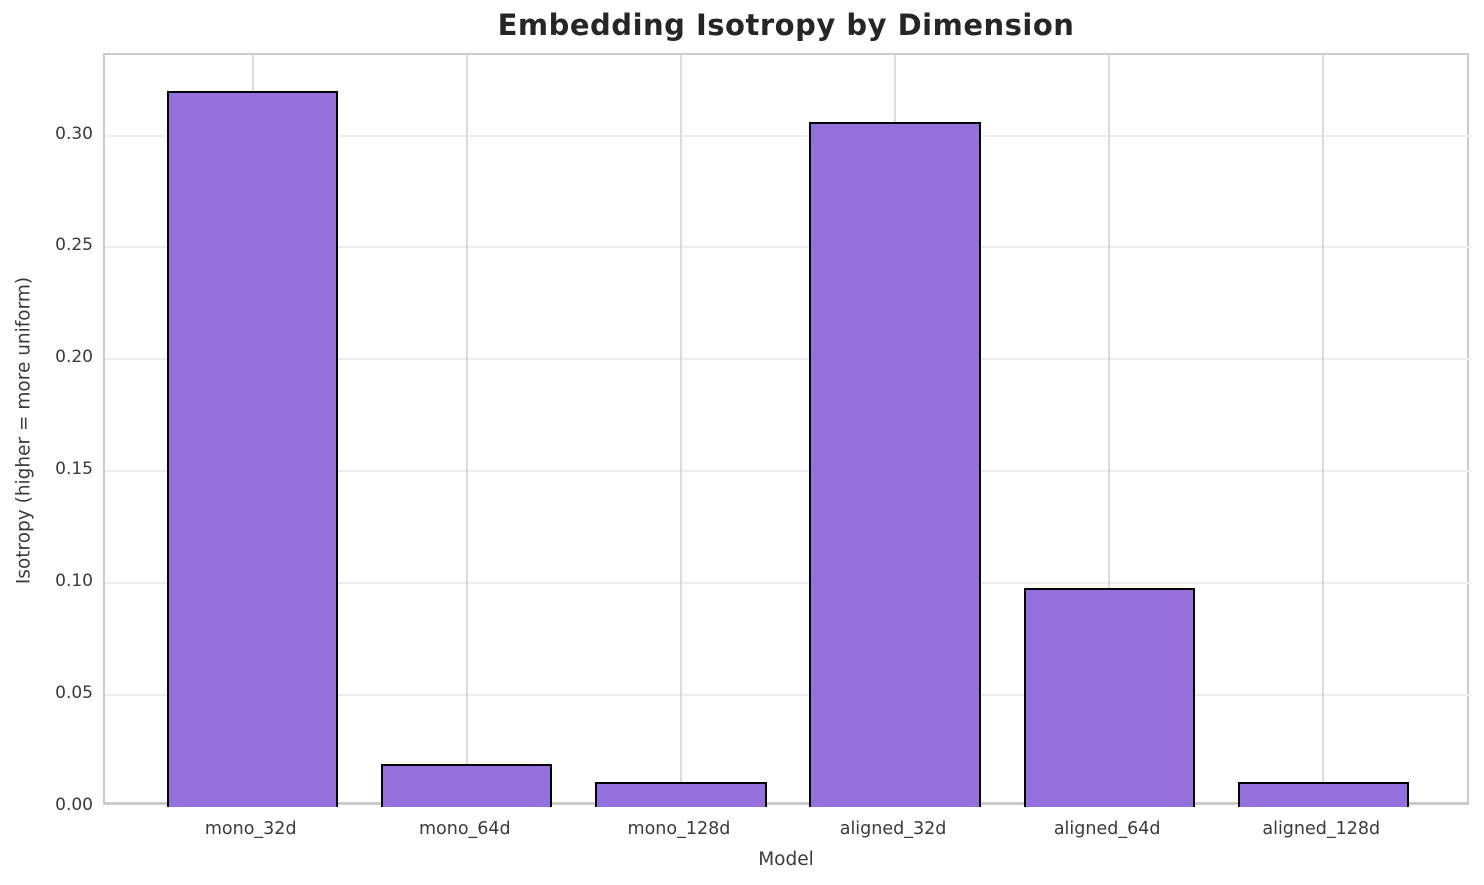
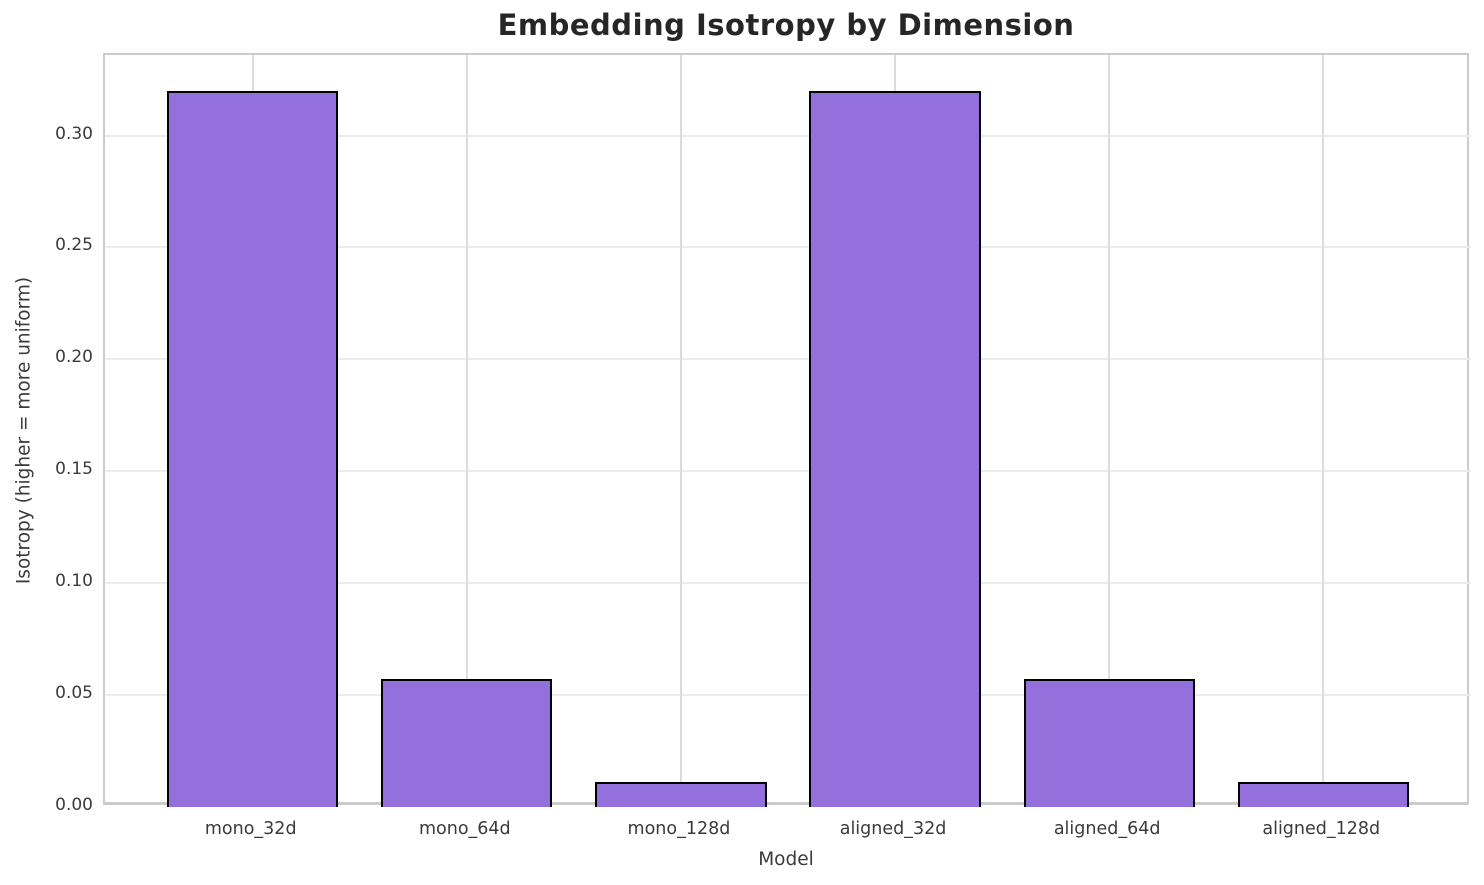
mono_64d: 0.019 -> 0.057
aligned_32d: 0.306 -> 0.320
aligned_64d: 0.098 -> 0.057
